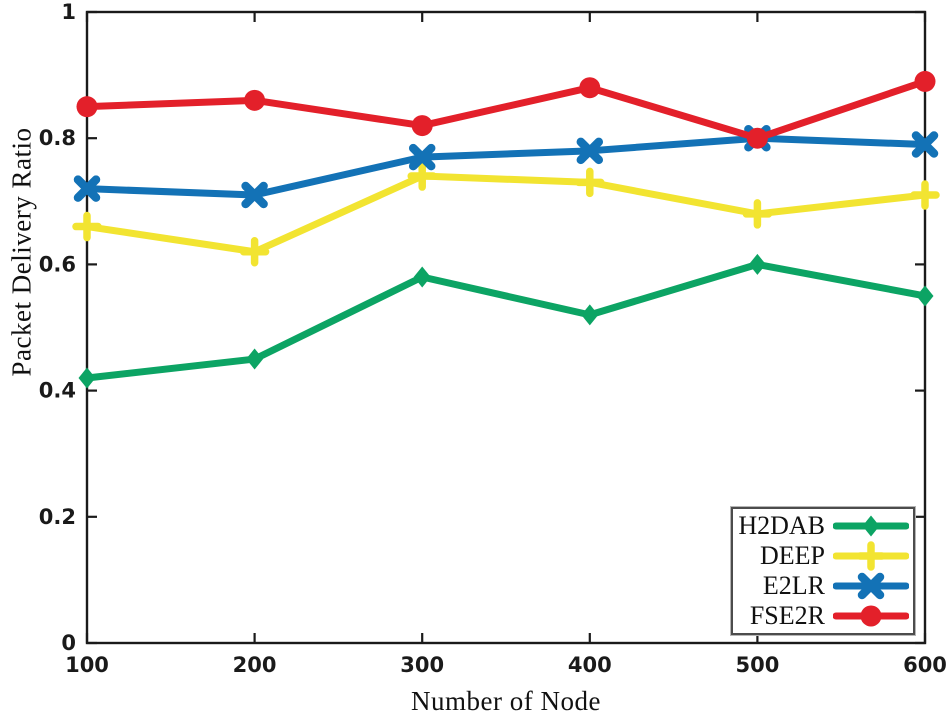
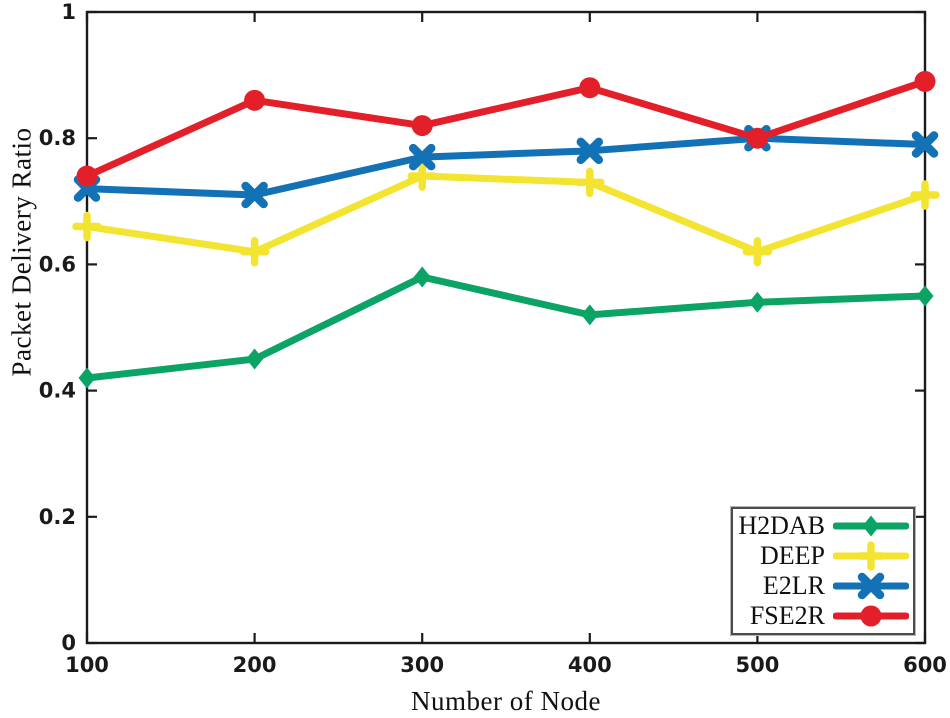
FSE2R/100: 0.85 -> 0.74
H2DAB/500: 0.60 -> 0.54
DEEP/500: 0.68 -> 0.62
